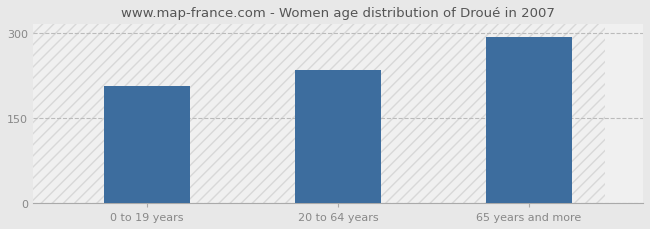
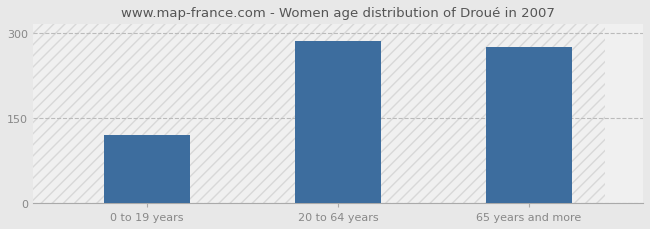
0 to 19 years: 206 -> 120
20 to 64 years: 234 -> 285
65 years and more: 292 -> 275
